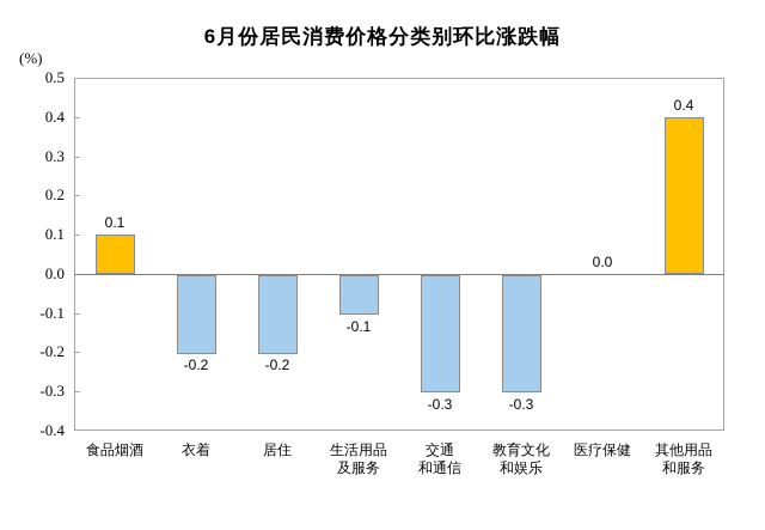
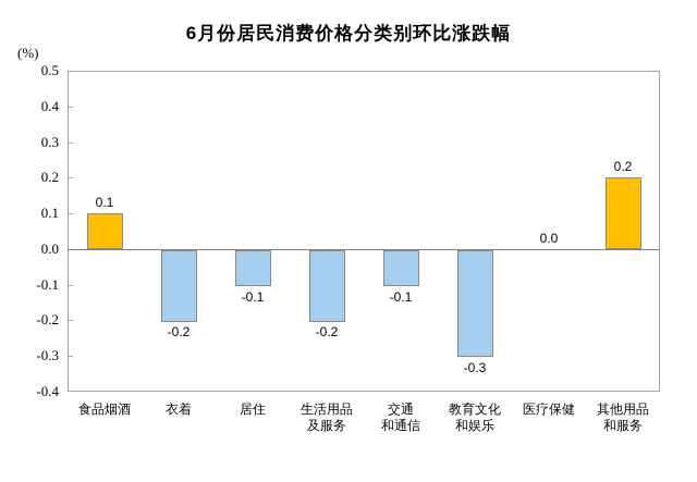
居住: -0.2 -> -0.1
生活用品 及服务: -0.1 -> -0.2
交通 和通信: -0.3 -> -0.1
其他用品 和服务: 0.4 -> 0.2
